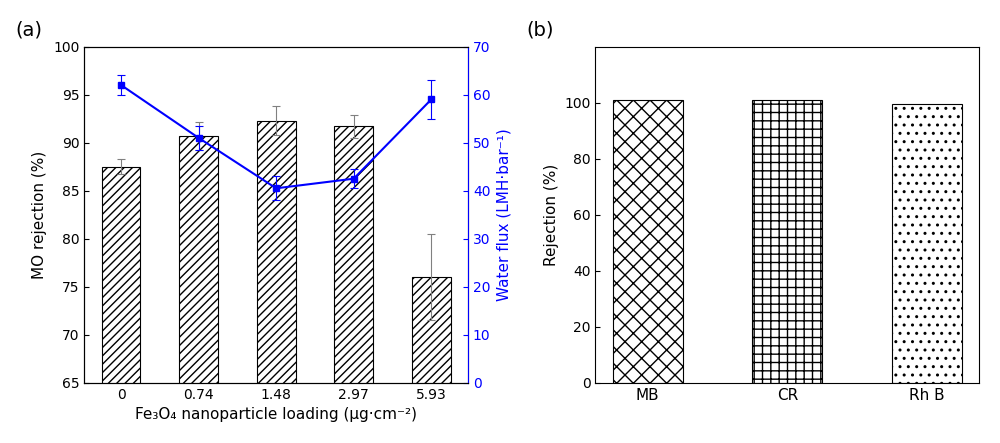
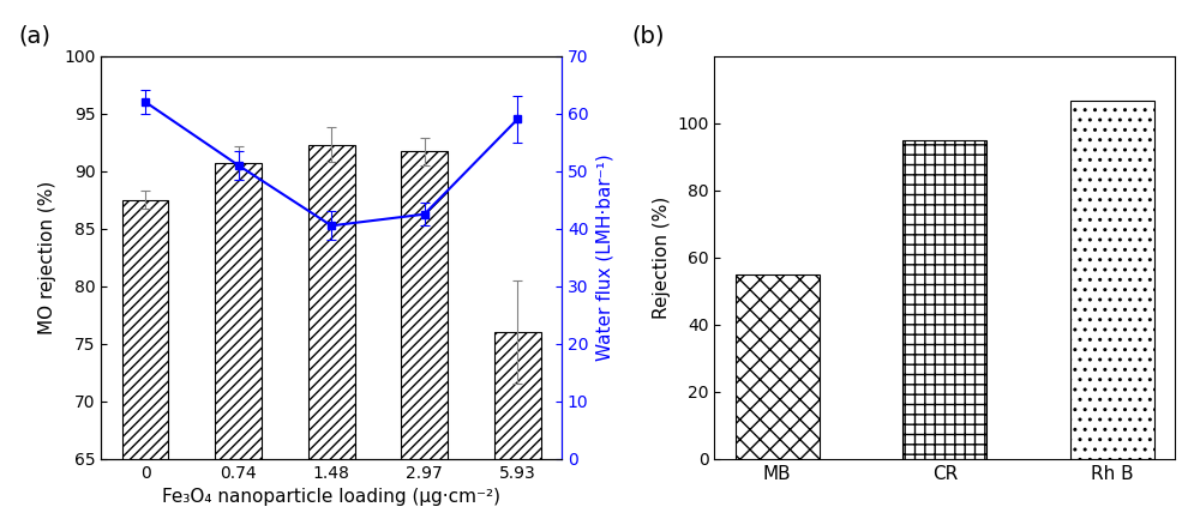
MB: 101.0 -> 55.0
CR: 101.0 -> 95.0
Rh B: 99.5 -> 106.5
